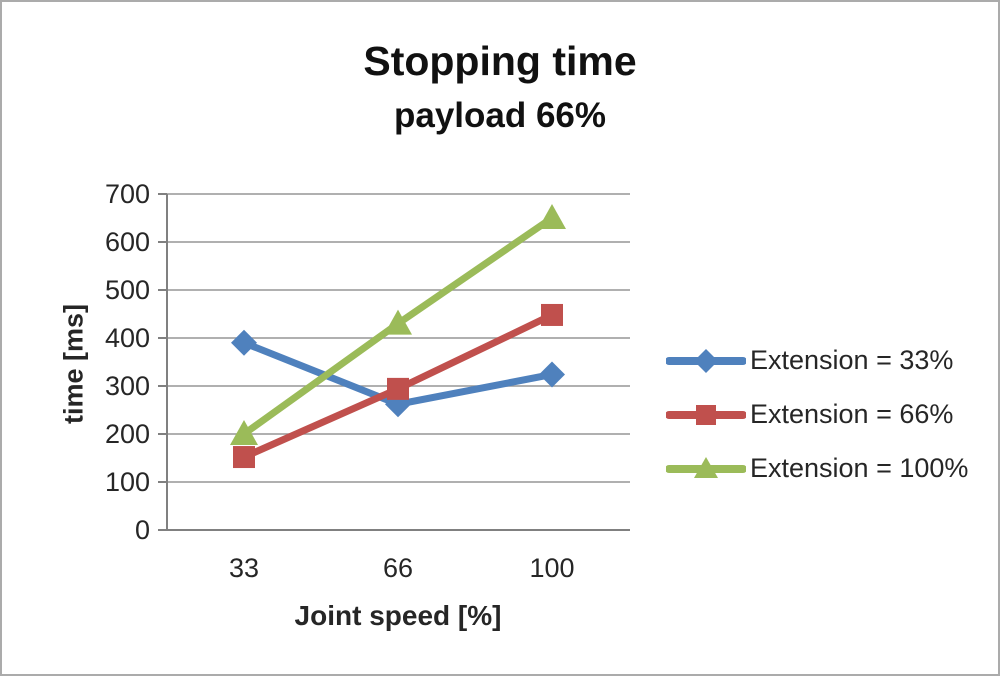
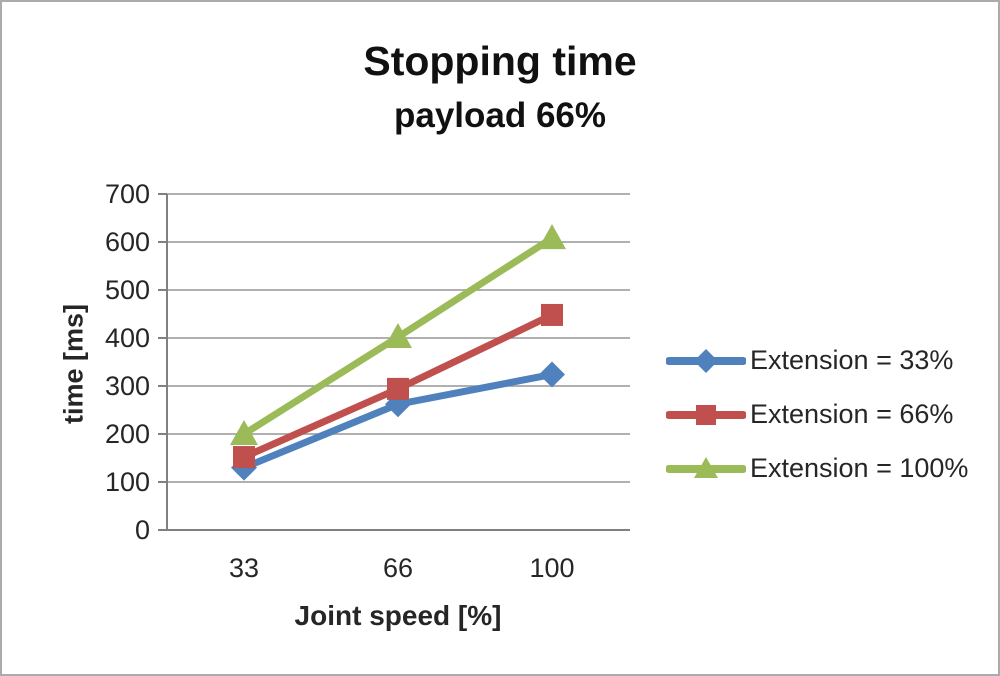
Extension = 33%/33: 390 -> 130
Extension = 100%/66: 430 -> 400
Extension = 100%/100: 650 -> 610
